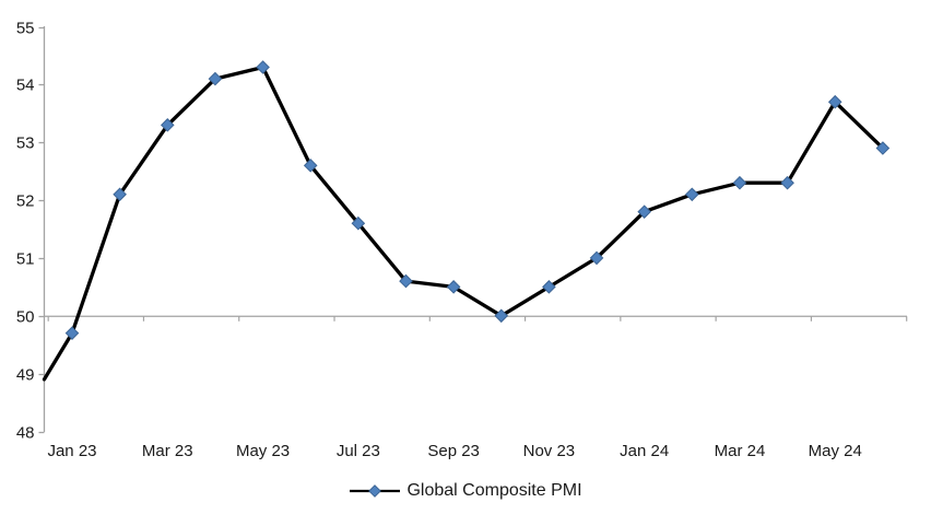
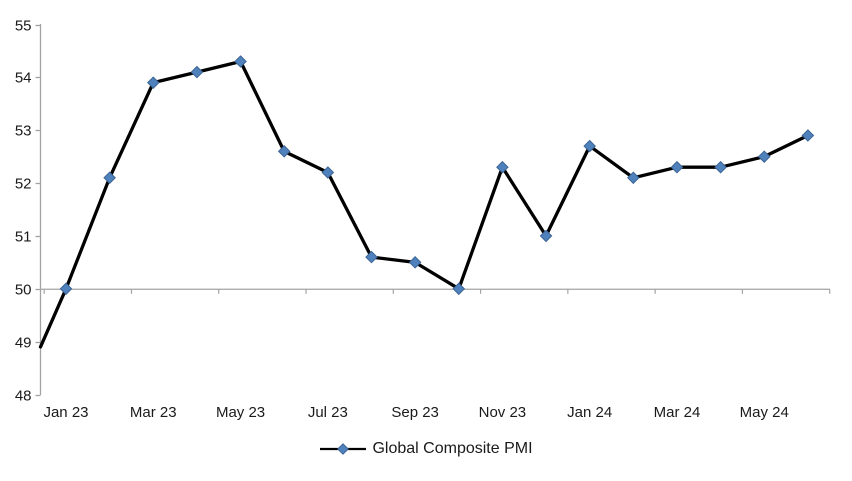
Jan 23: 49.7 -> 50.0
Mar 23: 53.3 -> 53.9
Jul 23: 51.6 -> 52.2
Nov 23: 50.5 -> 52.3
Jan 24: 51.8 -> 52.7
May 24: 53.7 -> 52.5
